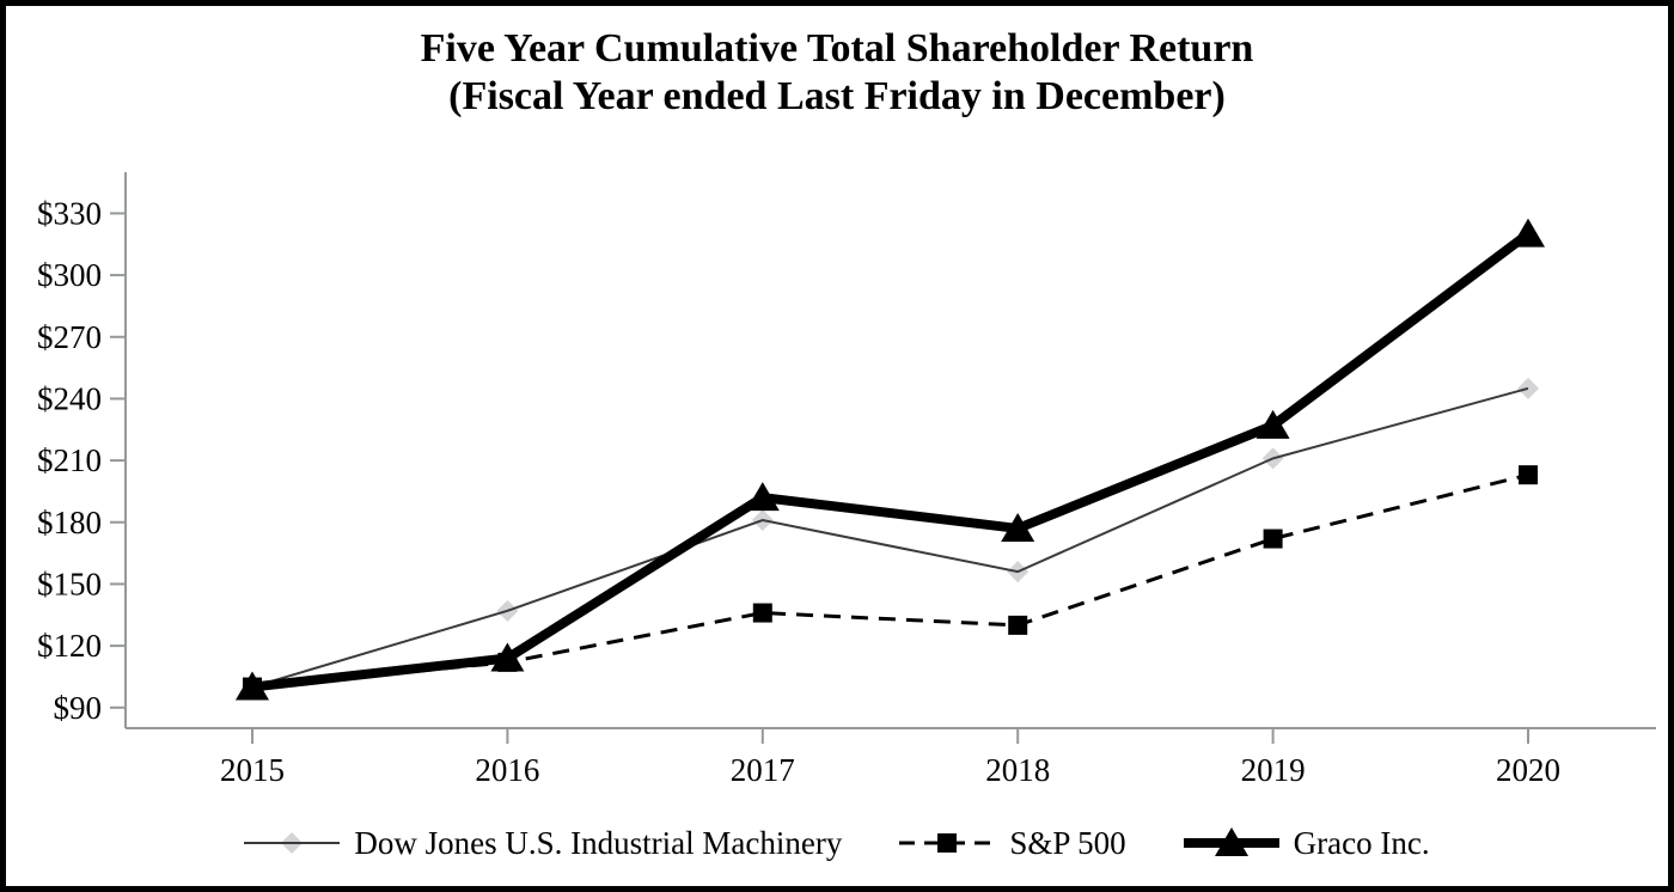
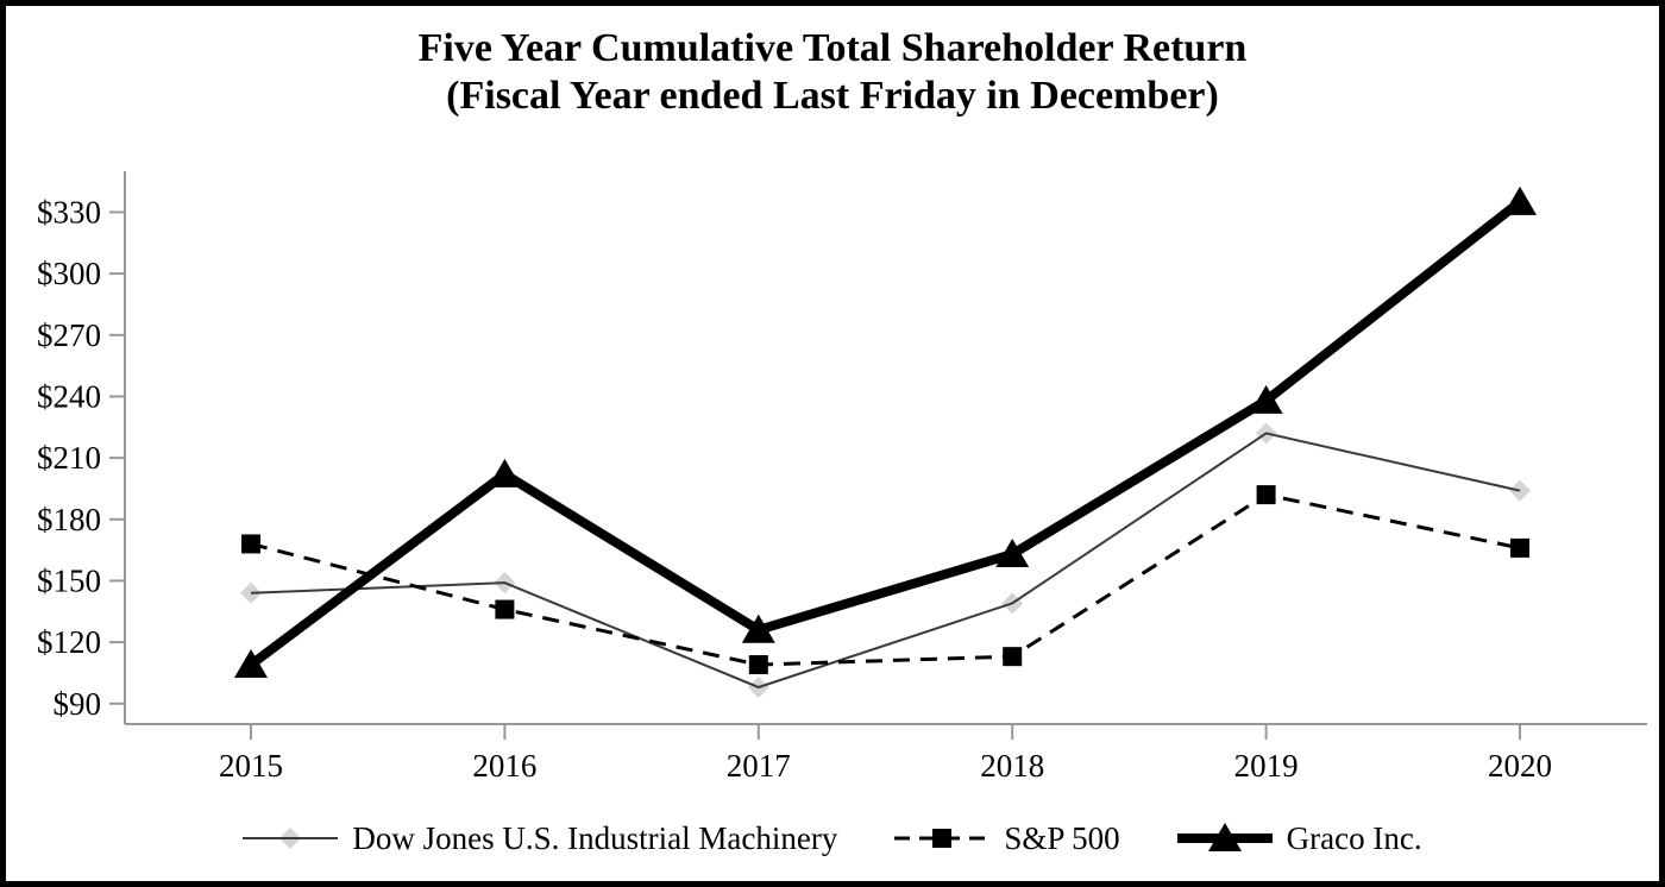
Dow Jones U.S. Industrial Machinery/2015: $100 -> $144
S&P 500/2015: $100 -> $168
Graco Inc./2015: $100 -> $109
Dow Jones U.S. Industrial Machinery/2016: $137 -> $149
S&P 500/2016: $112 -> $136
Graco Inc./2016: $114 -> $202
Dow Jones U.S. Industrial Machinery/2017: $181 -> $98
S&P 500/2017: $136 -> $109
Graco Inc./2017: $192 -> $126
Dow Jones U.S. Industrial Machinery/2018: $156 -> $139
S&P 500/2018: $130 -> $113
Graco Inc./2018: $177 -> $163
Dow Jones U.S. Industrial Machinery/2019: $211 -> $222
S&P 500/2019: $172 -> $192
Graco Inc./2019: $227 -> $238
Dow Jones U.S. Industrial Machinery/2020: $245 -> $194
S&P 500/2020: $203 -> $166
Graco Inc./2020: $320 -> $335
